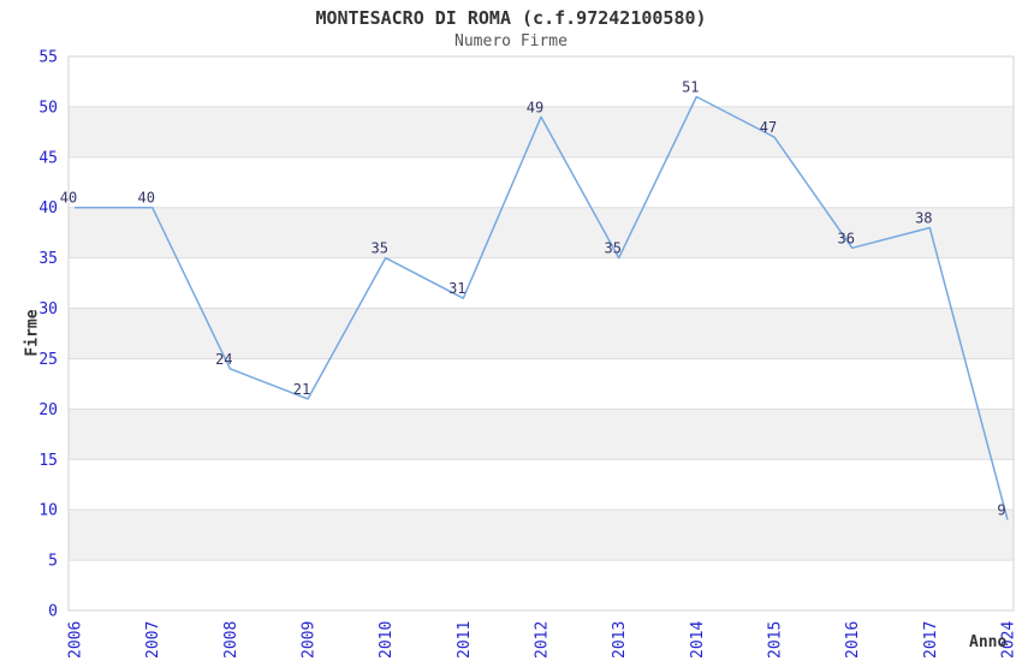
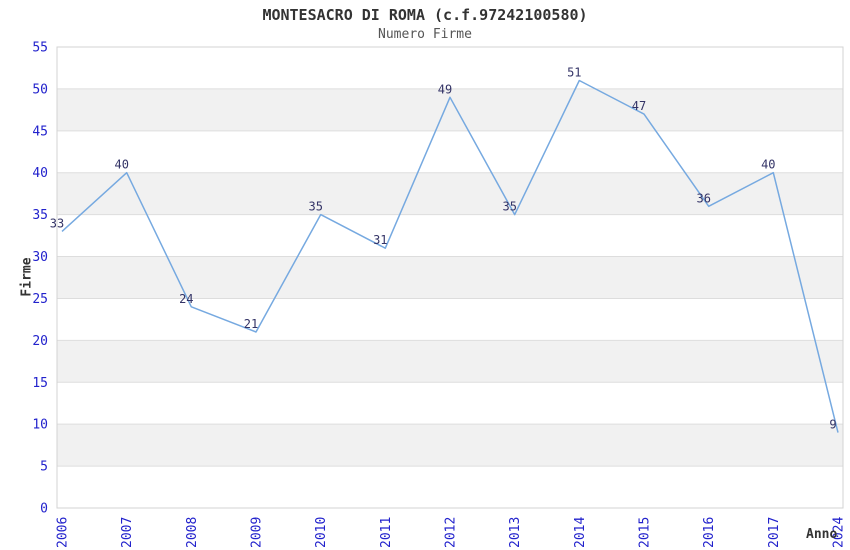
2006: 40 -> 33
2017: 38 -> 40
